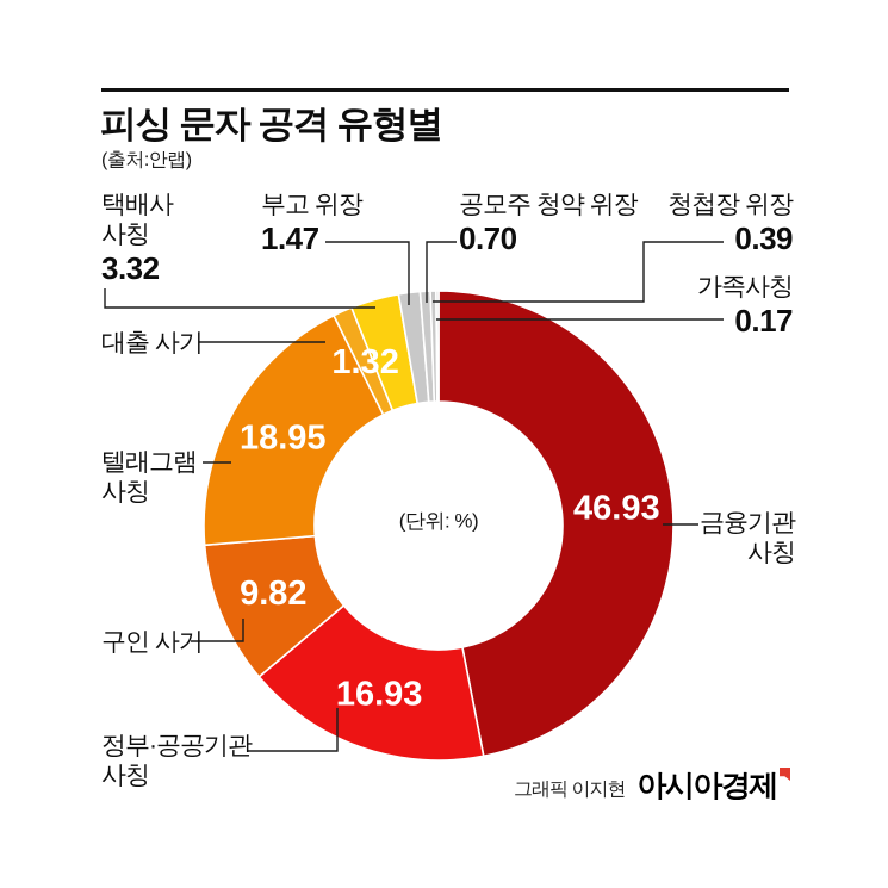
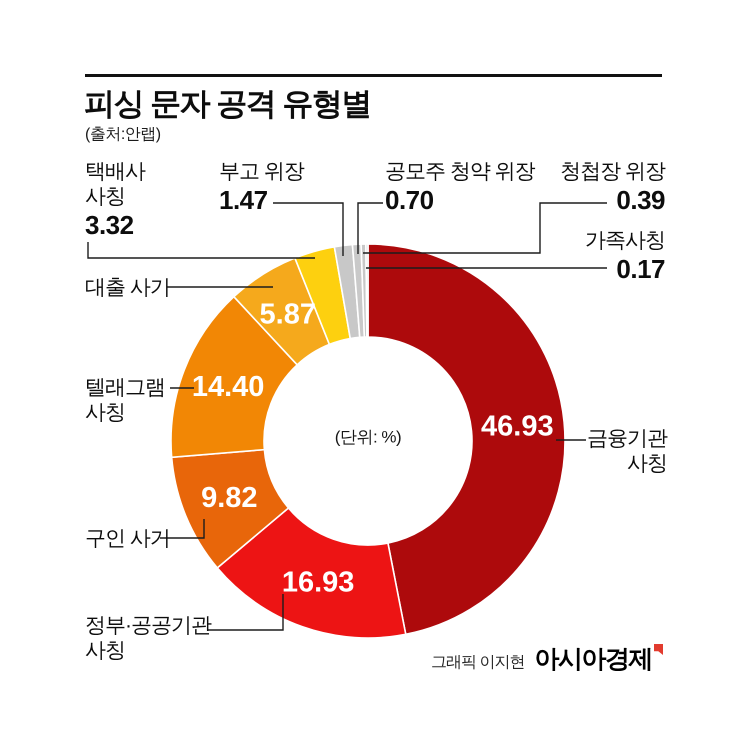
텔래그램 사칭: 18.95 -> 14.40
대출 사기: 1.32 -> 5.87
